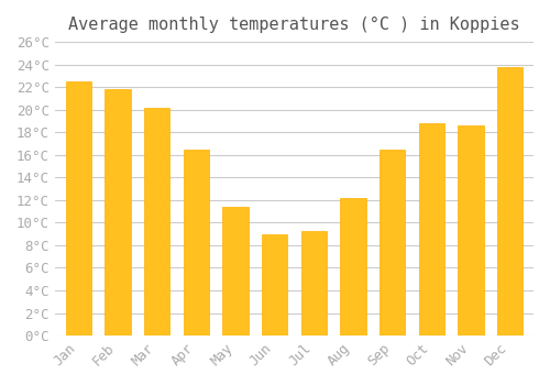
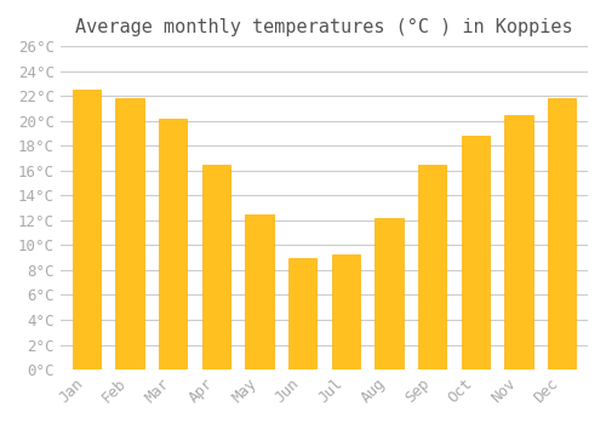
May: 11.4°C -> 12.5°C
Nov: 18.6°C -> 20.5°C
Dec: 23.8°C -> 21.8°C
